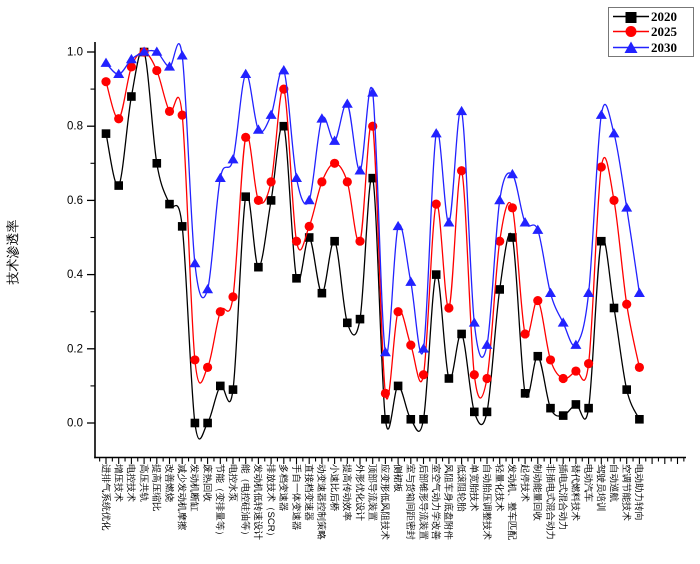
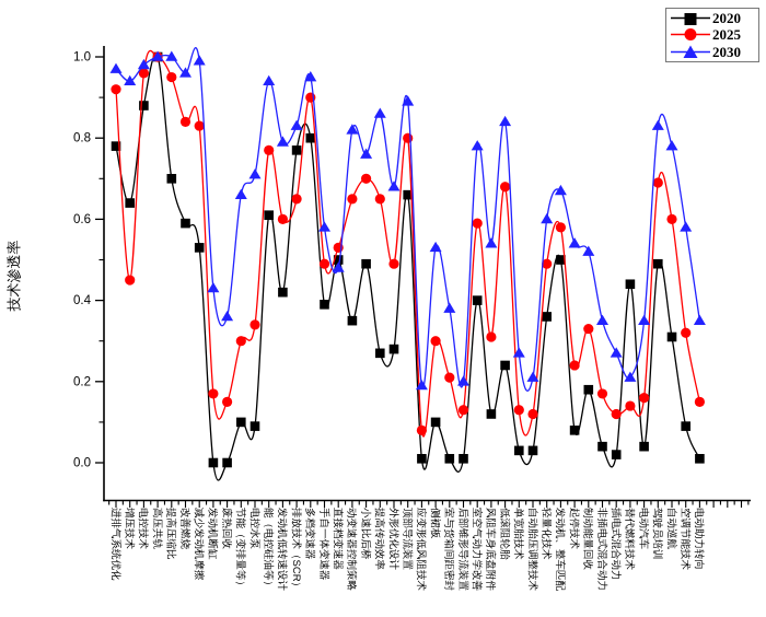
2025/增压技术: 0.82 -> 0.45
2020/排放技术（SCR）: 0.60 -> 0.77
2030/手自一体变速器: 0.66 -> 0.58
2030/直接档变速器: 0.60 -> 0.48
2020/替代燃料技术: 0.05 -> 0.44
